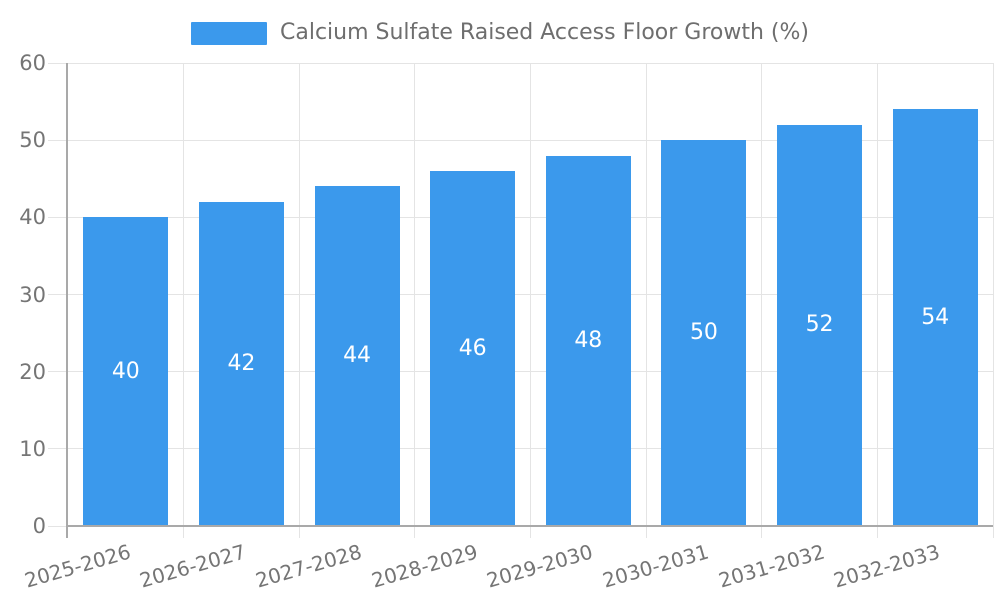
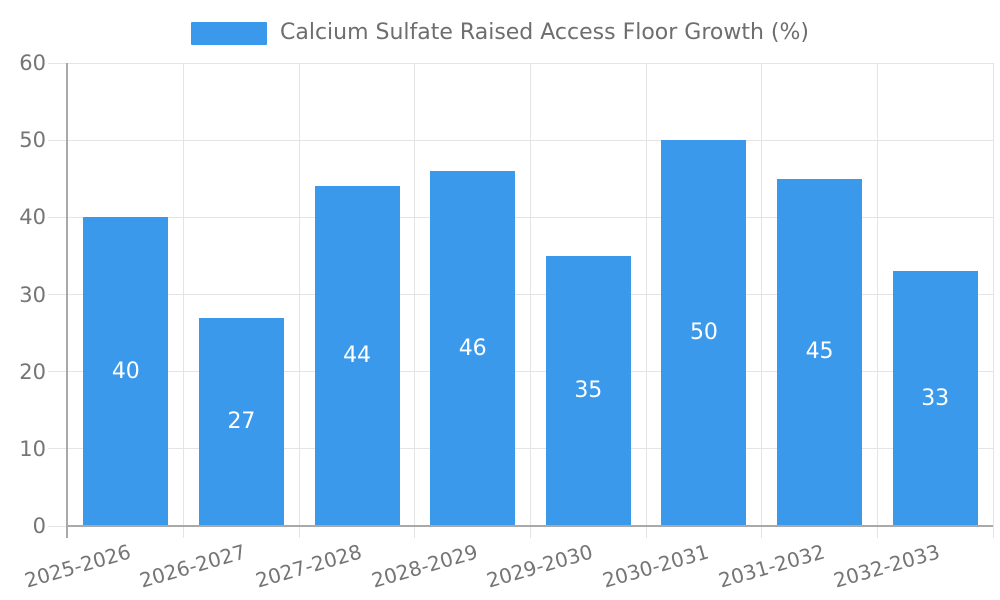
2026-2027: 42 -> 27
2029-2030: 48 -> 35
2031-2032: 52 -> 45
2032-2033: 54 -> 33
